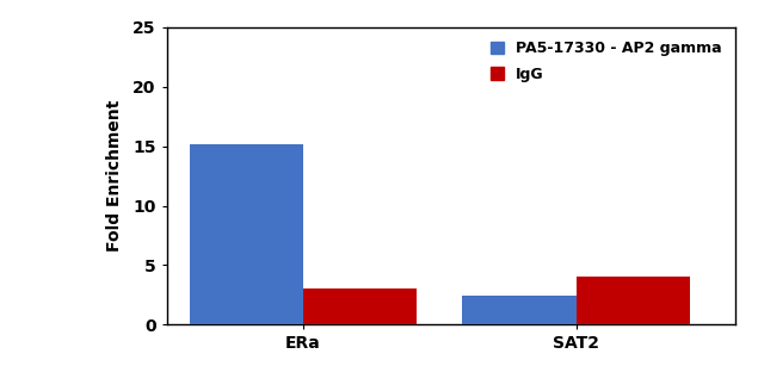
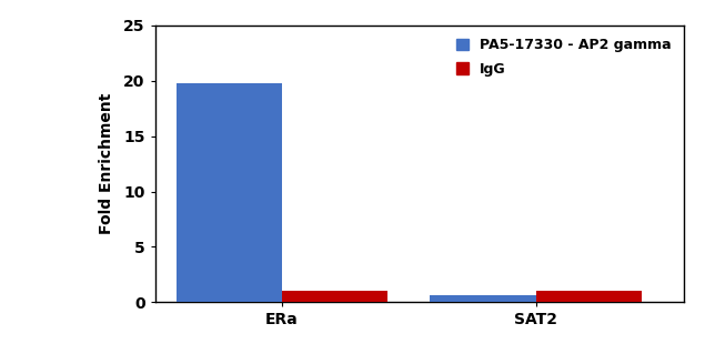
PA5-17330 - AP2 gamma/ERa: 15.2 -> 19.8
IgG/ERa: 3 -> 1
PA5-17330 - AP2 gamma/SAT2: 2.4 -> 0.6
IgG/SAT2: 4 -> 1
